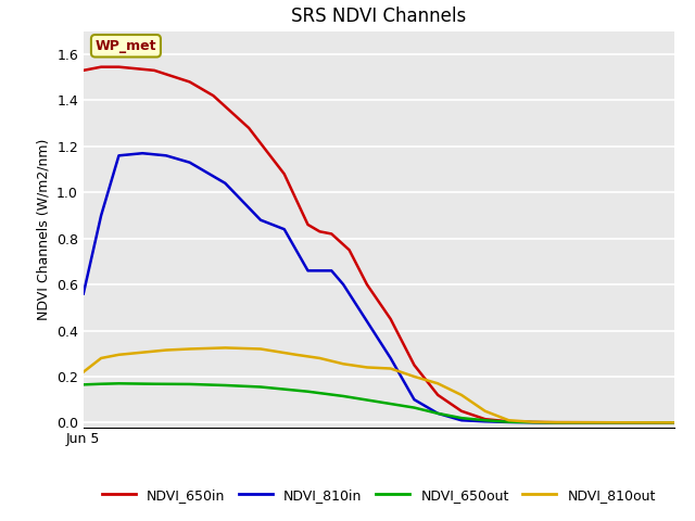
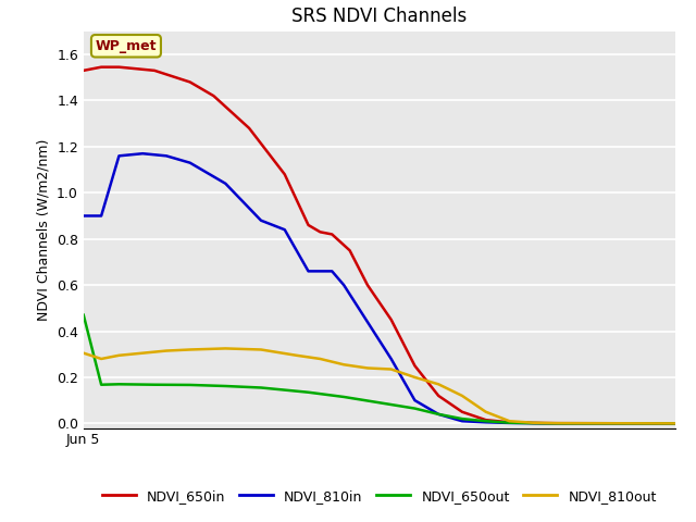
NDVI_810in/Jun 5: 0.560 -> 0.900
NDVI_650out/Jun 5: 0.165 -> 0.470
NDVI_810out/Jun 5: 0.220 -> 0.305
